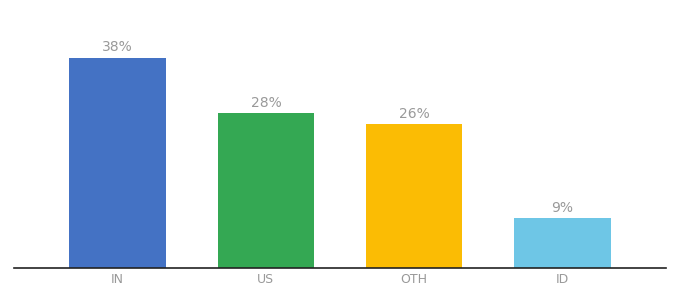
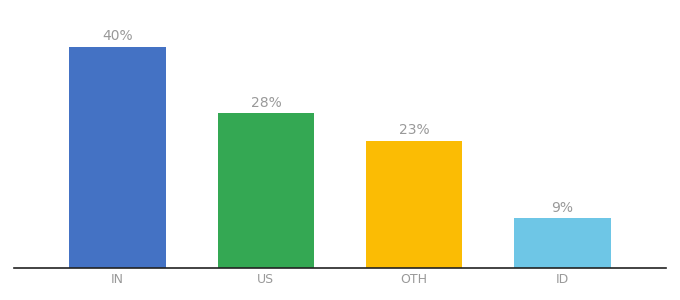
IN: 38% -> 40%
OTH: 26% -> 23%
